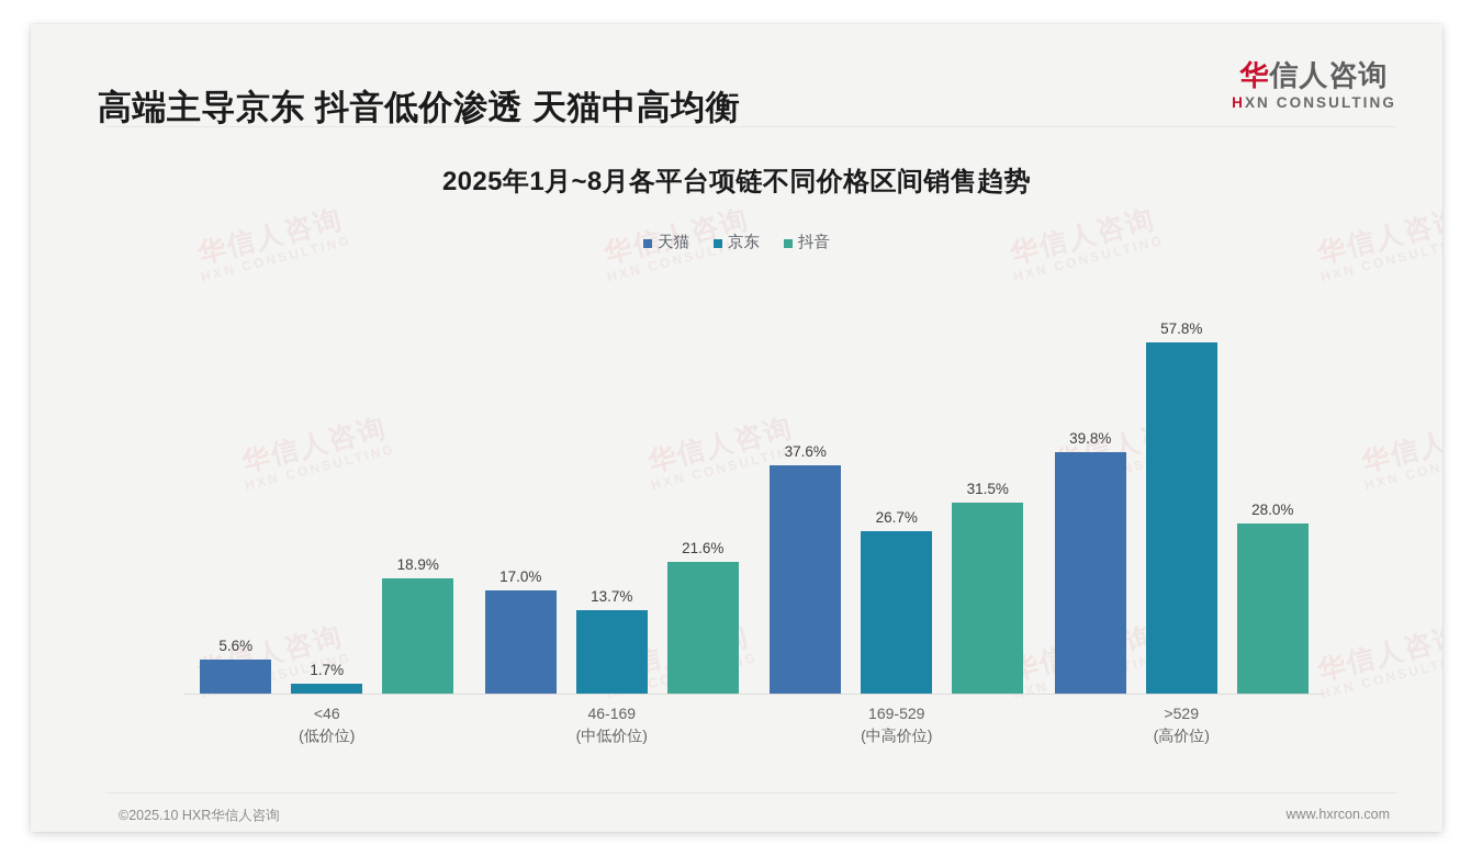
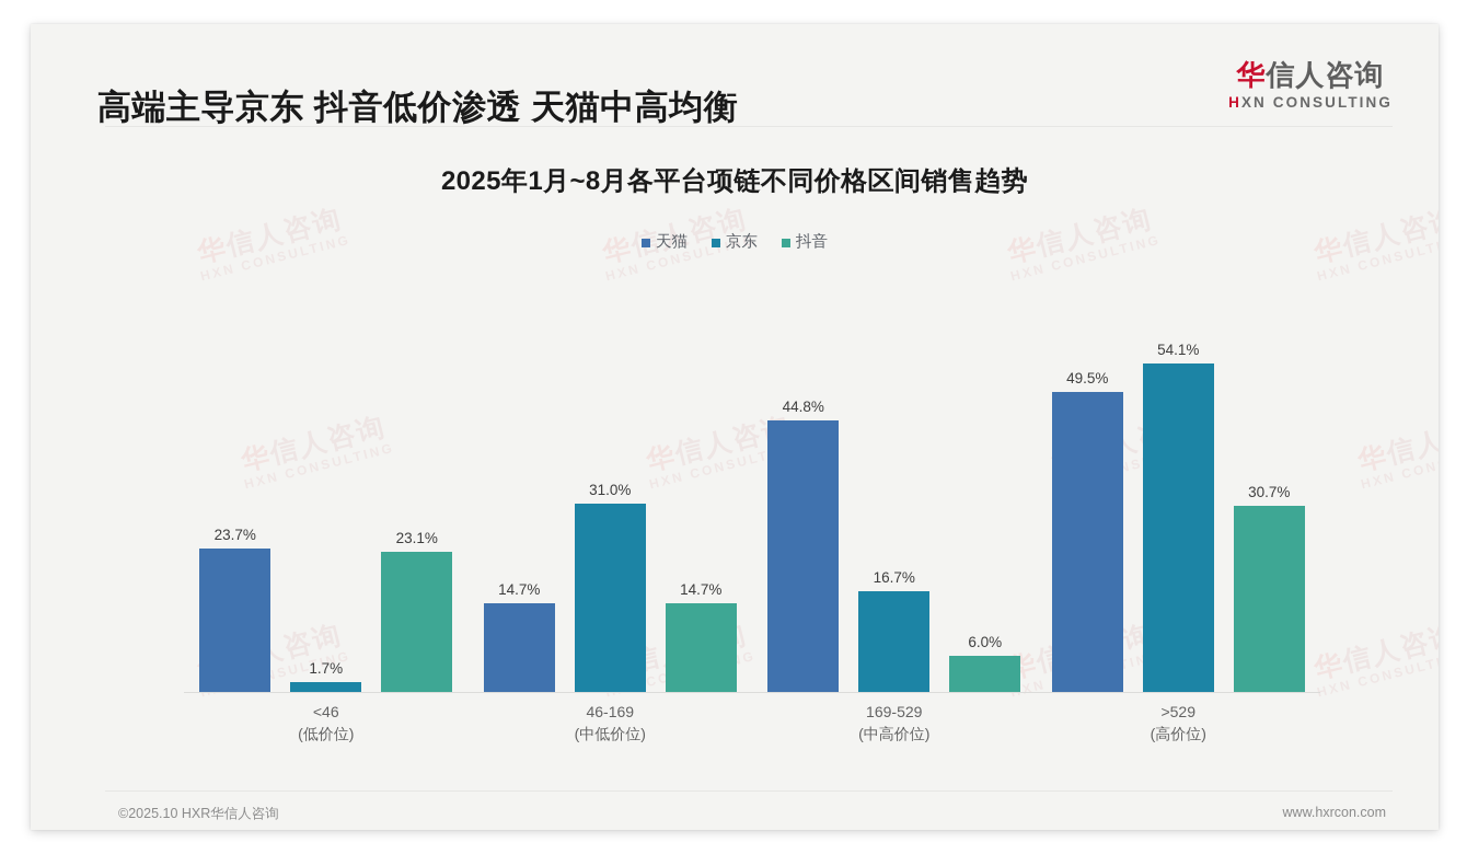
天猫/<46: 5.6% -> 23.7%
抖音/<46: 18.9% -> 23.1%
天猫/46-169: 17.0% -> 14.7%
京东/46-169: 13.7% -> 31.0%
抖音/46-169: 21.6% -> 14.7%
天猫/169-529: 37.6% -> 44.8%
京东/169-529: 26.7% -> 16.7%
抖音/169-529: 31.5% -> 6.0%
天猫/>529: 39.8% -> 49.5%
京东/>529: 57.8% -> 54.1%
抖音/>529: 28.0% -> 30.7%
